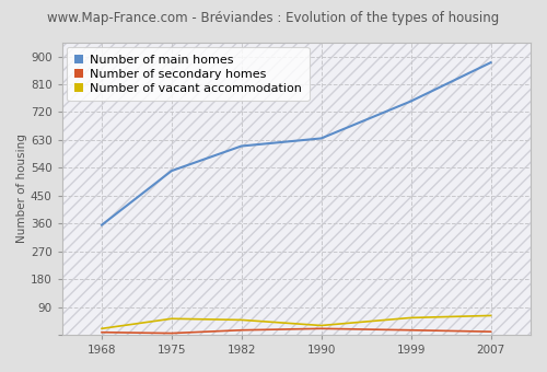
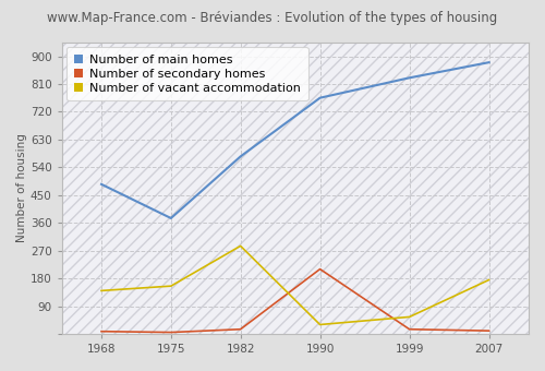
Number of main homes/1968: 355 -> 485
Number of vacant accommodation/1968: 20 -> 140
Number of main homes/1975: 530 -> 375
Number of vacant accommodation/1975: 52 -> 155
Number of main homes/1982: 610 -> 575
Number of vacant accommodation/1982: 48 -> 285
Number of main homes/1990: 635 -> 765
Number of secondary homes/1990: 20 -> 210
Number of main homes/1999: 755 -> 830
Number of vacant accommodation/2007: 62 -> 175
